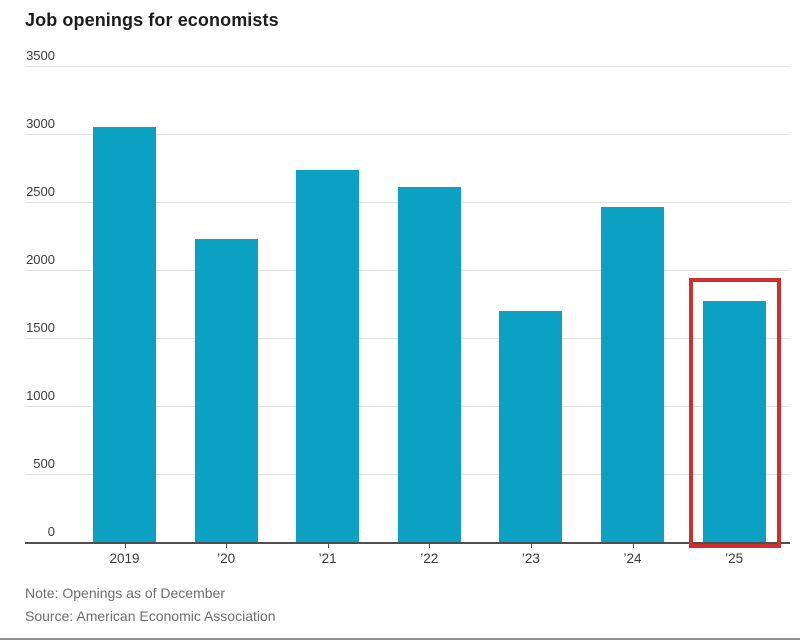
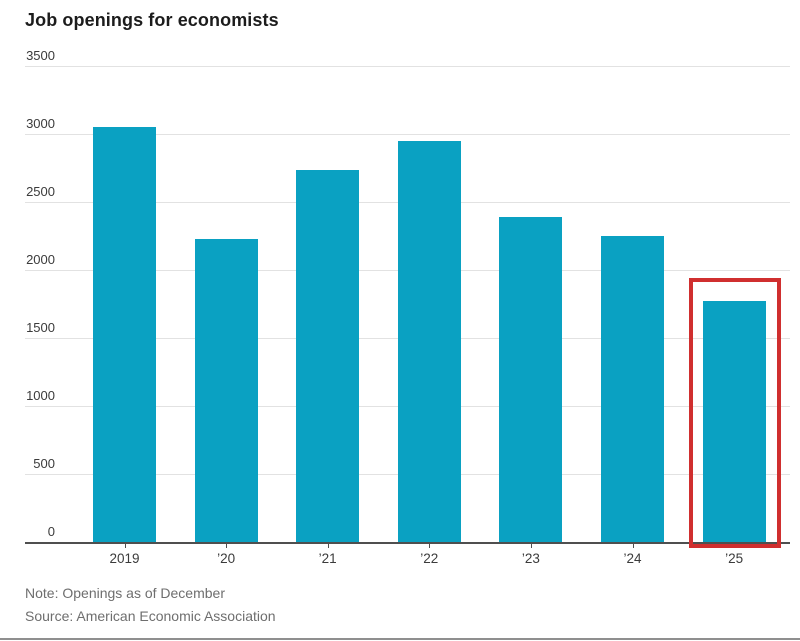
’22: 2610 -> 2950
’23: 1700 -> 2390
’24: 2460 -> 2250
